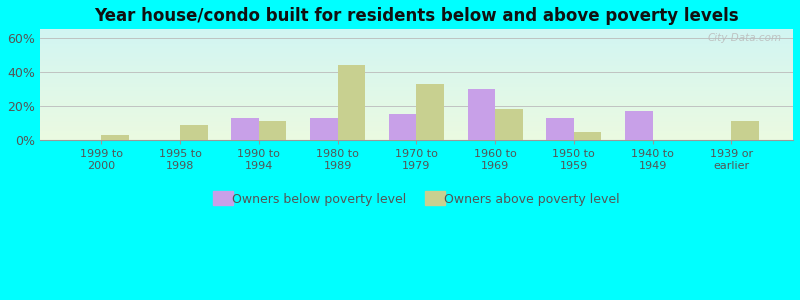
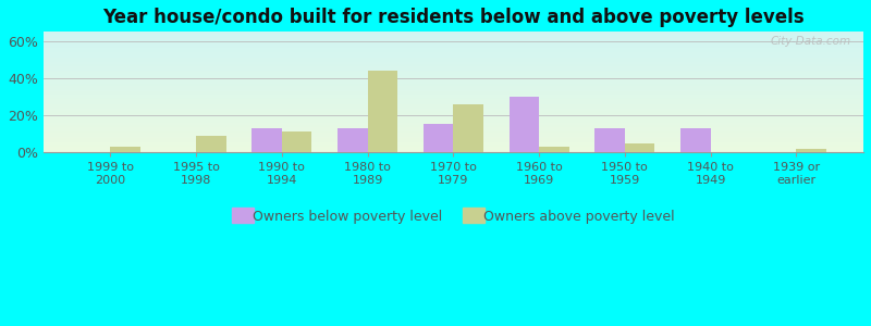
Owners above poverty level/1970 to 1979: 33% -> 26%
Owners above poverty level/1960 to 1969: 18% -> 3%
Owners below poverty level/1940 to 1949: 17% -> 13%
Owners above poverty level/1939 or earlier: 11% -> 2%
